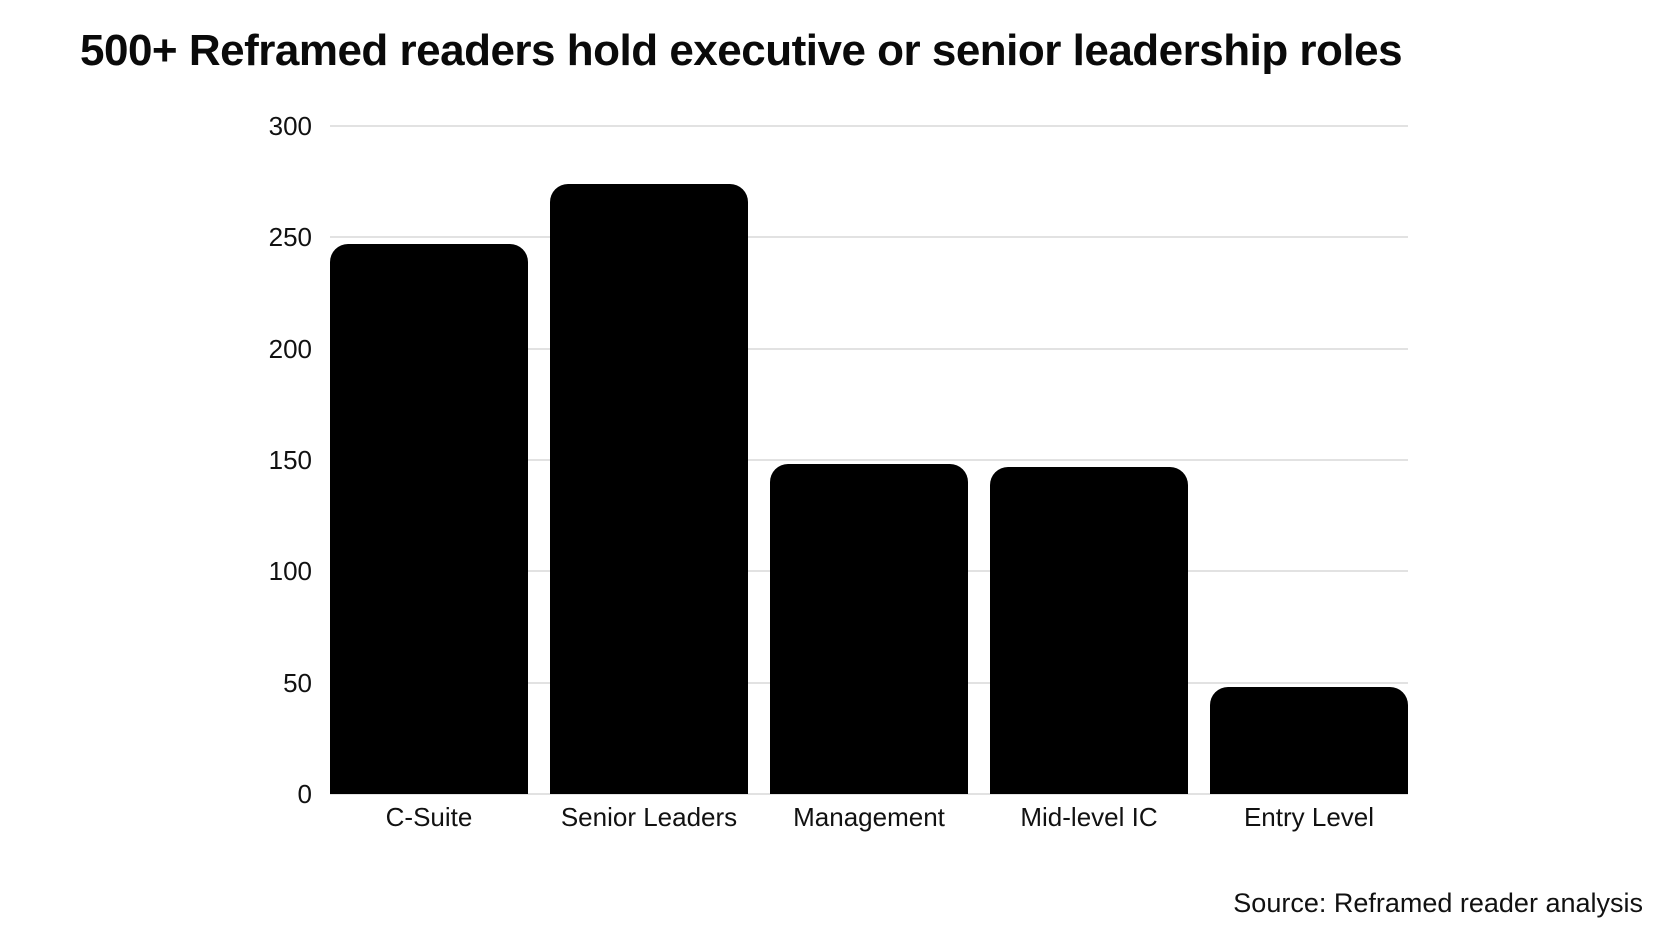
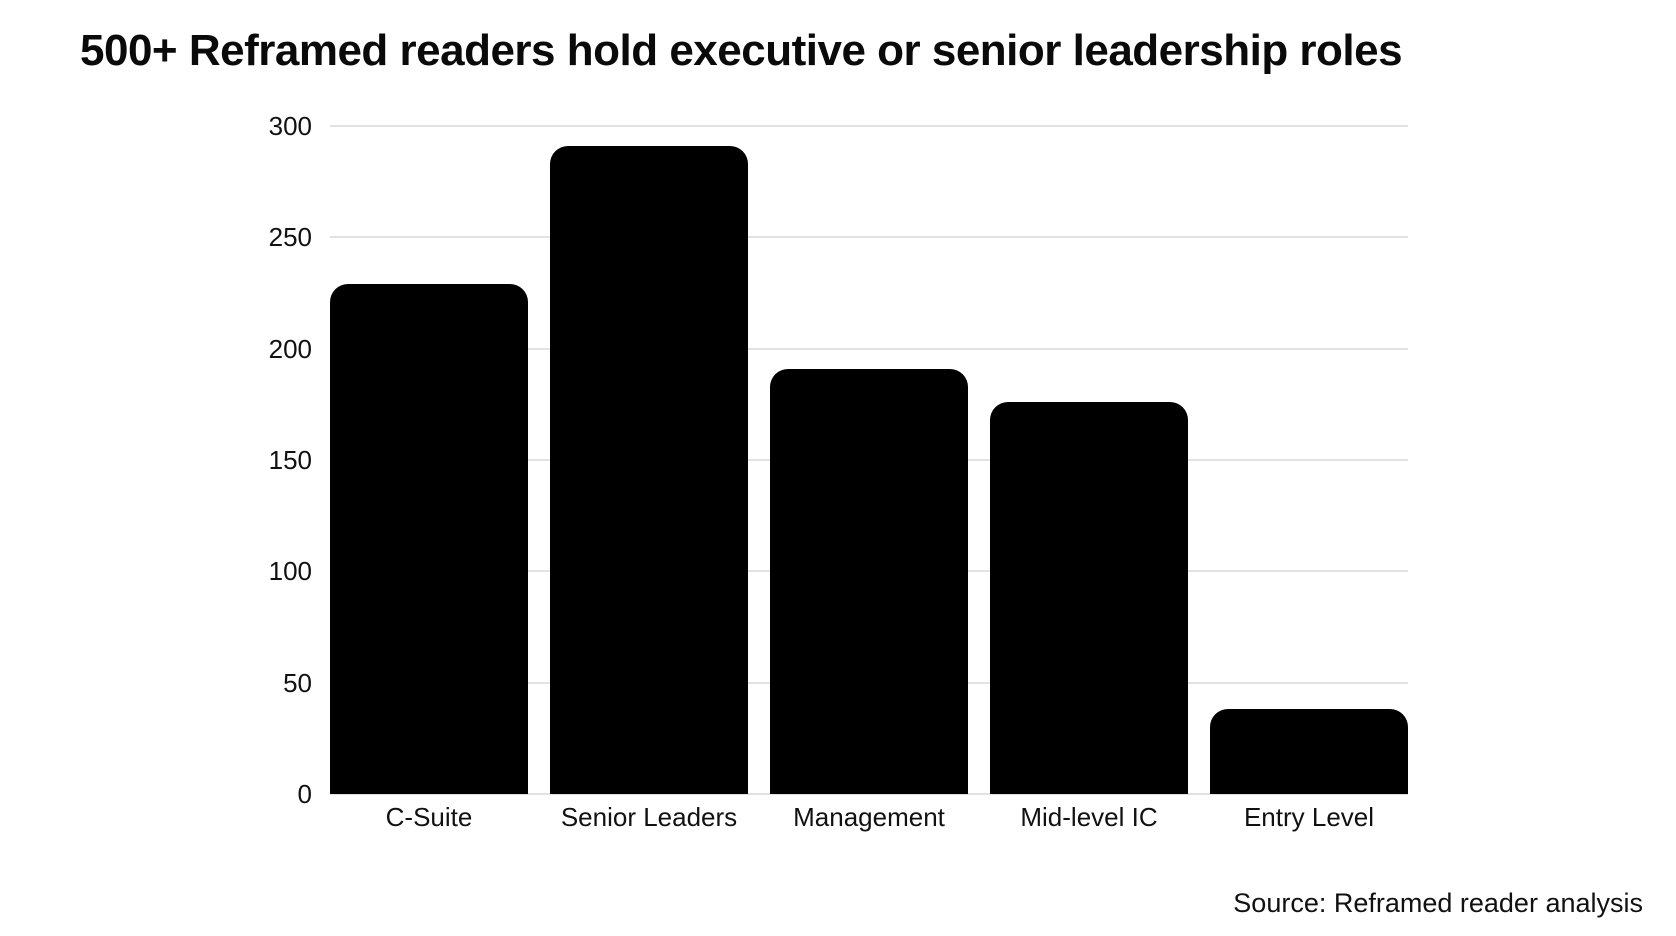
C-Suite: 247 -> 229
Senior Leaders: 274 -> 291
Management: 148 -> 191
Mid-level IC: 147 -> 176
Entry Level: 48 -> 38
